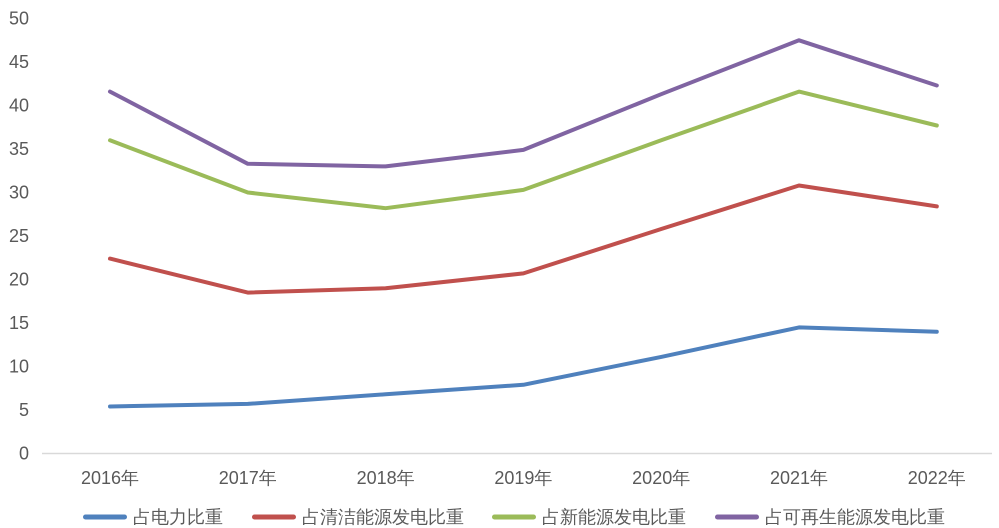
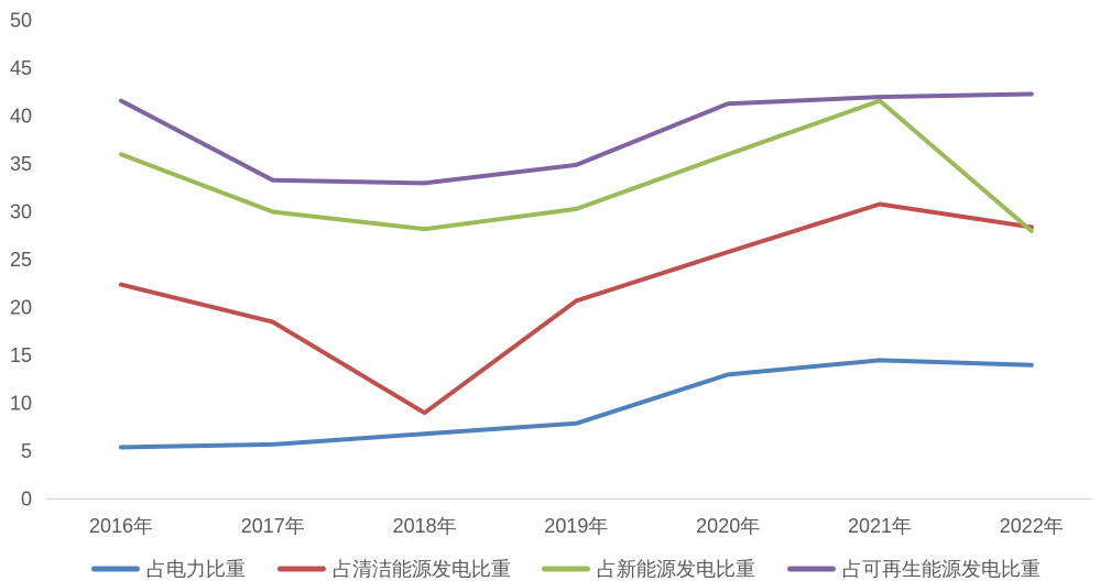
占清洁能源发电比重/2018年: 19 -> 9
占电力比重/2020年: 11 -> 13
占可再生能源发电比重/2021年: 48 -> 42
占新能源发电比重/2022年: 38 -> 28
